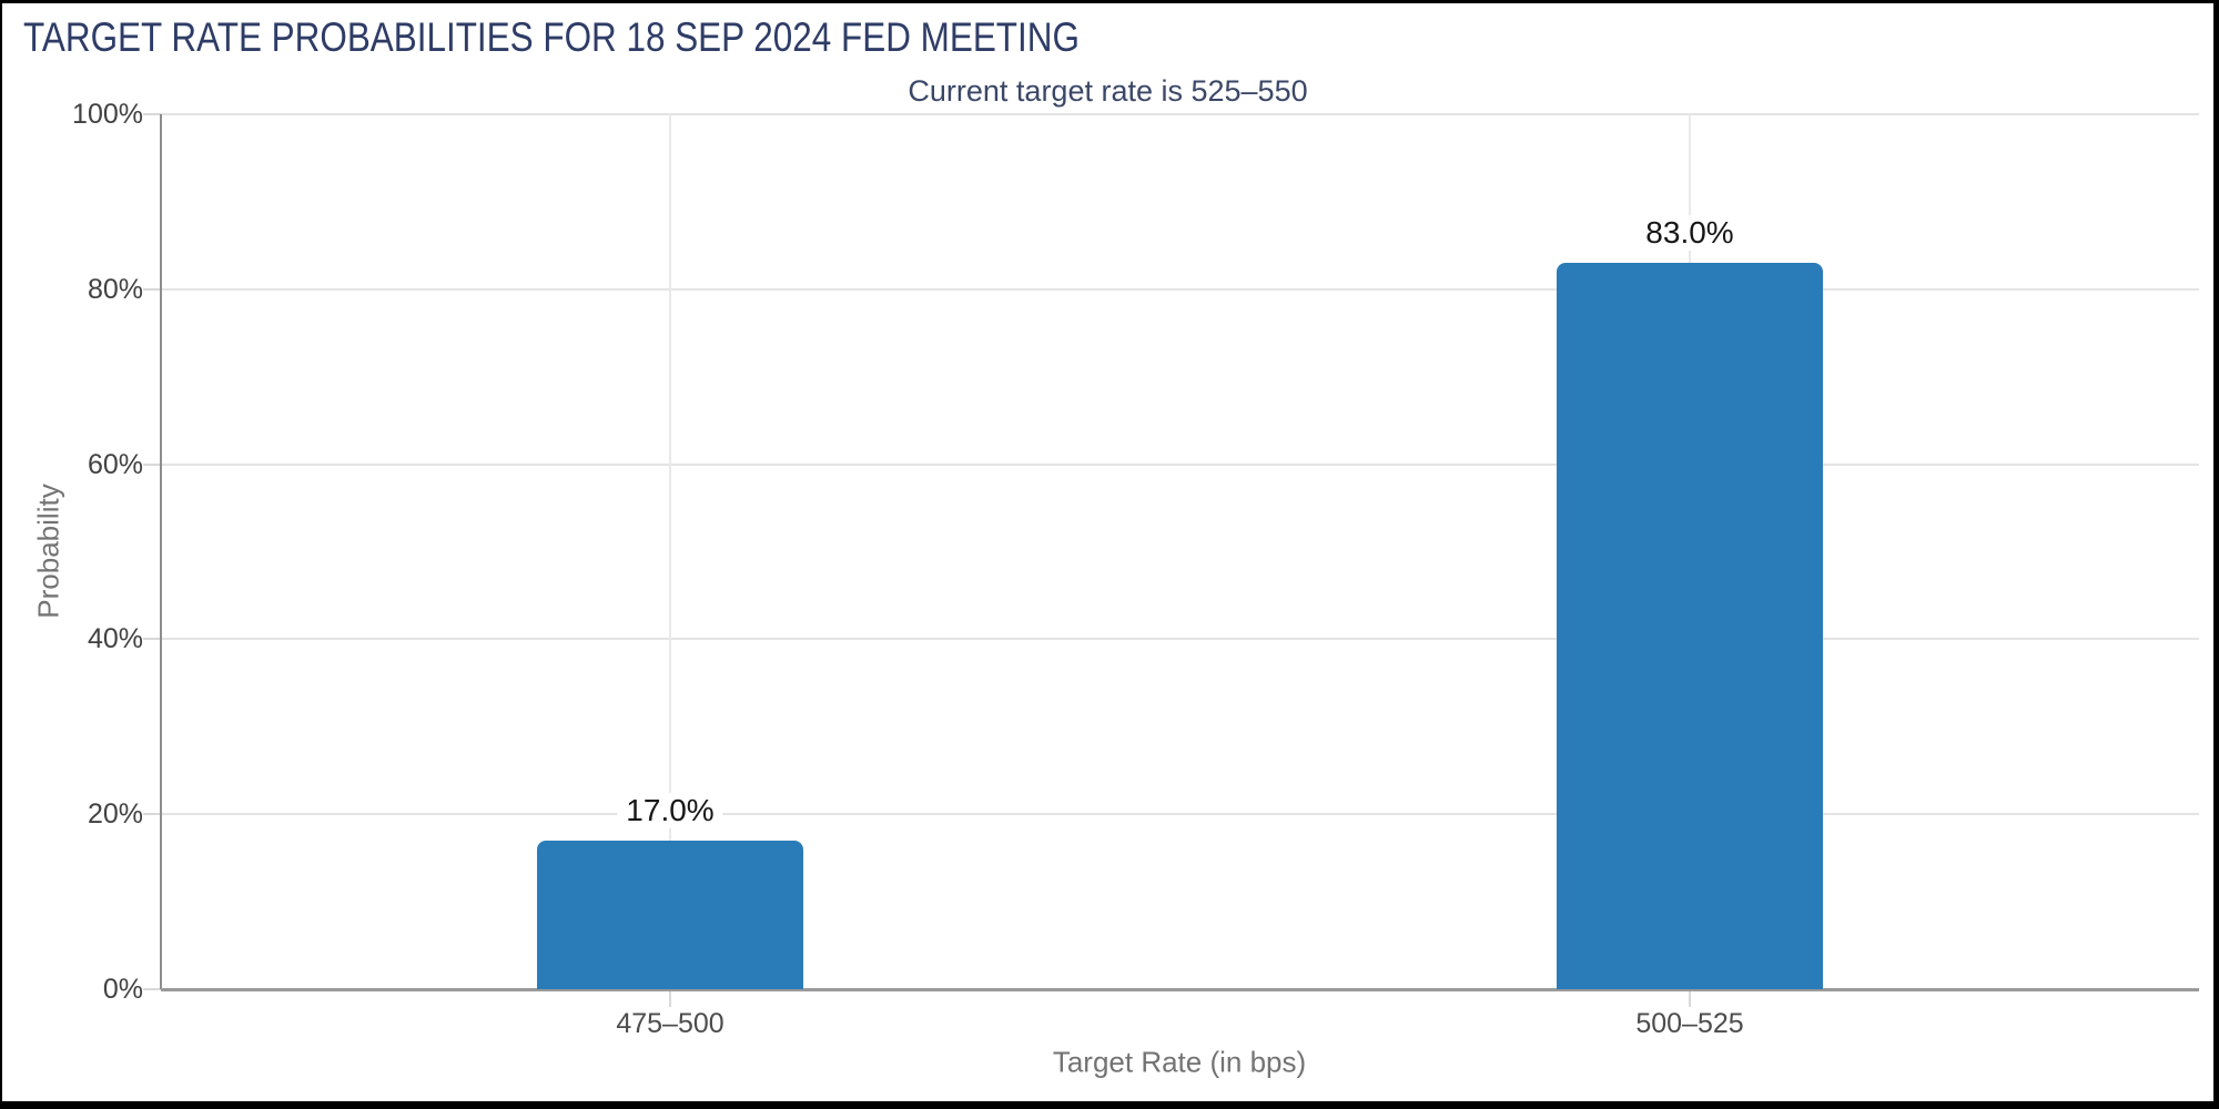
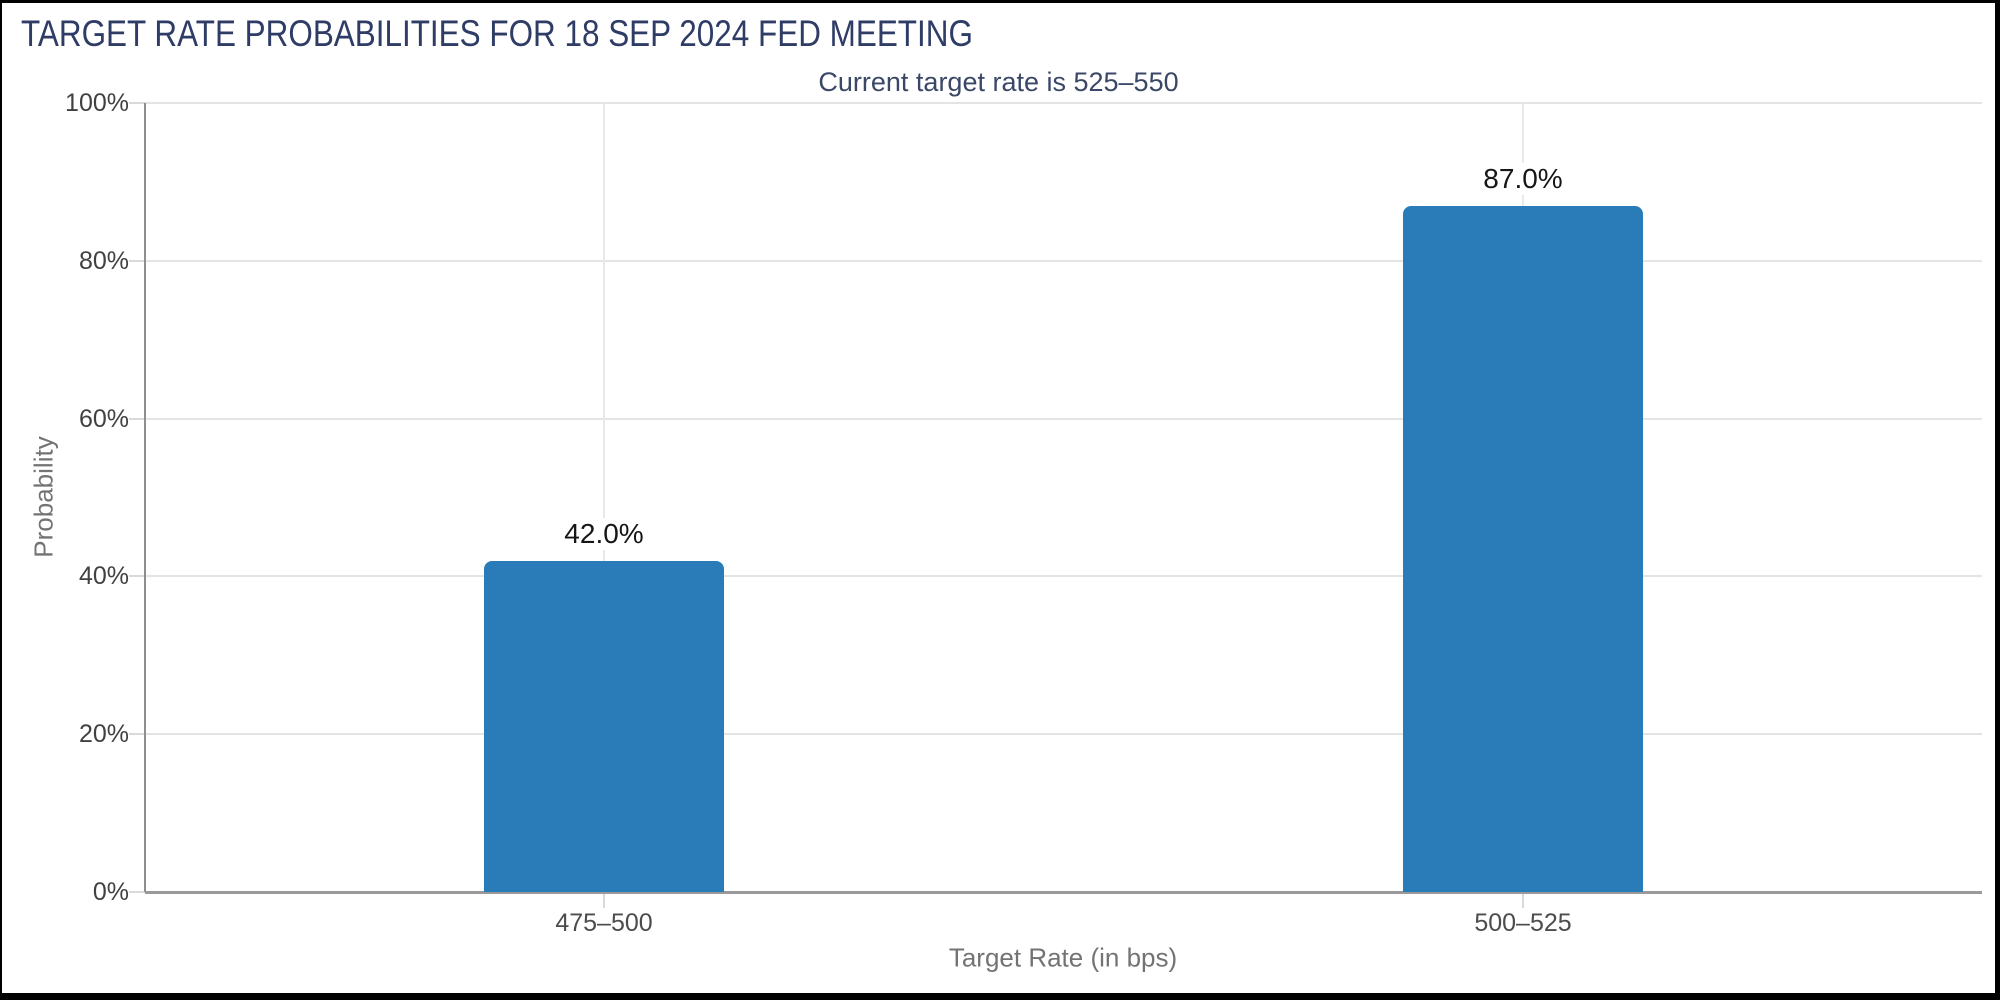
475–500: 17.0% -> 42.0%
500–525: 83.0% -> 87.0%
